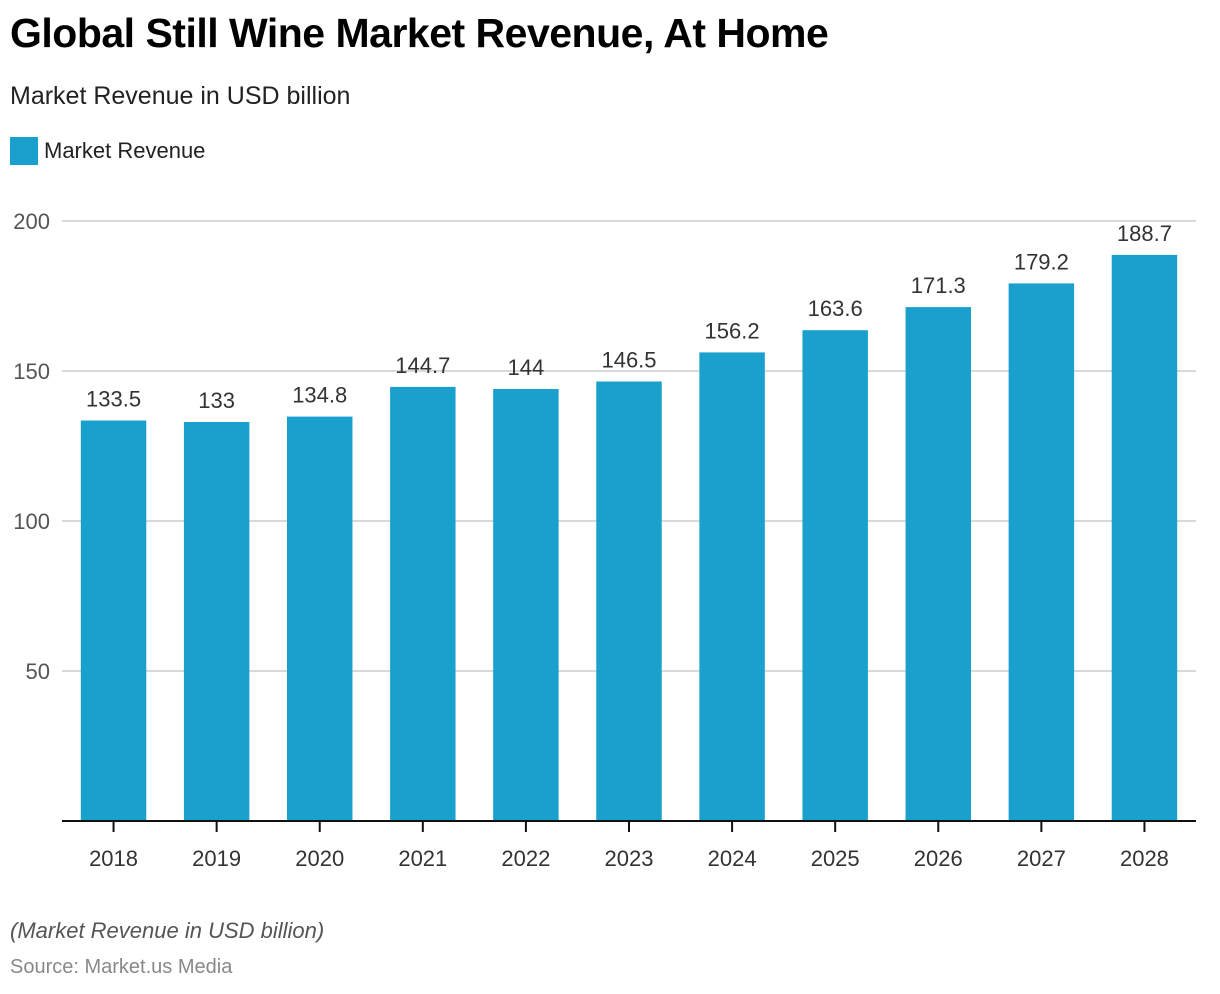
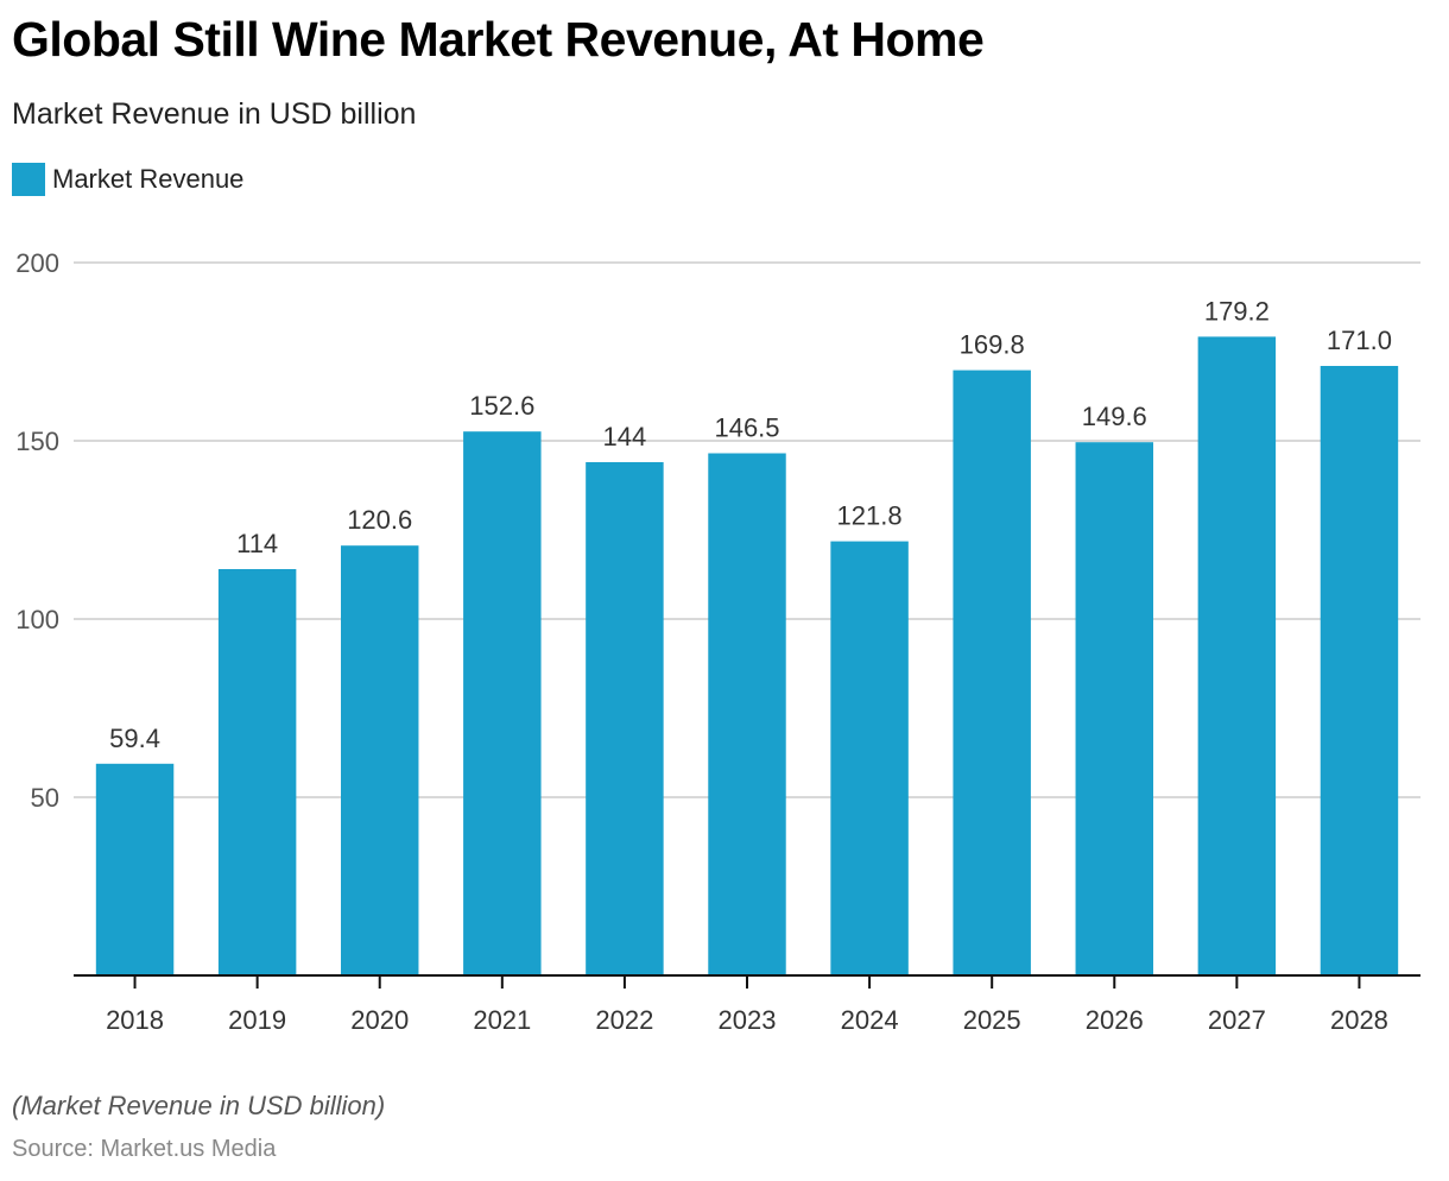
2018: 133.5 -> 59.4
2019: 133 -> 114
2020: 134.8 -> 120.6
2021: 144.7 -> 152.6
2024: 156.2 -> 121.8
2025: 163.6 -> 169.8
2026: 171.3 -> 149.6
2028: 188.7 -> 171.0
